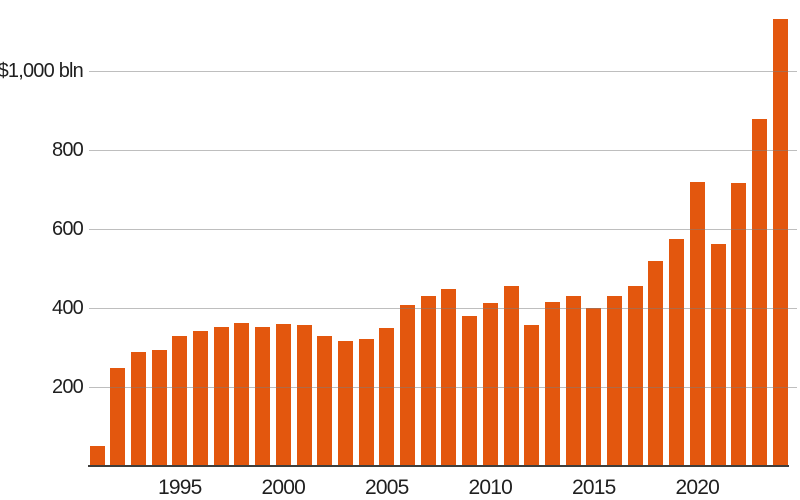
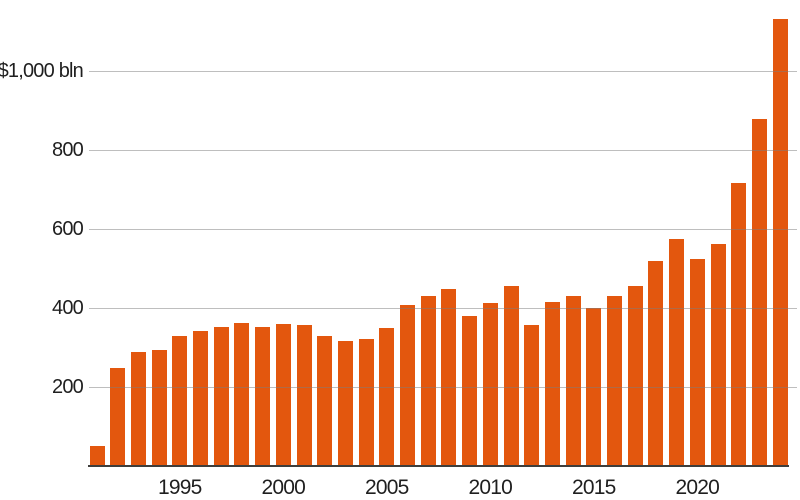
2020: 720 -> 520
